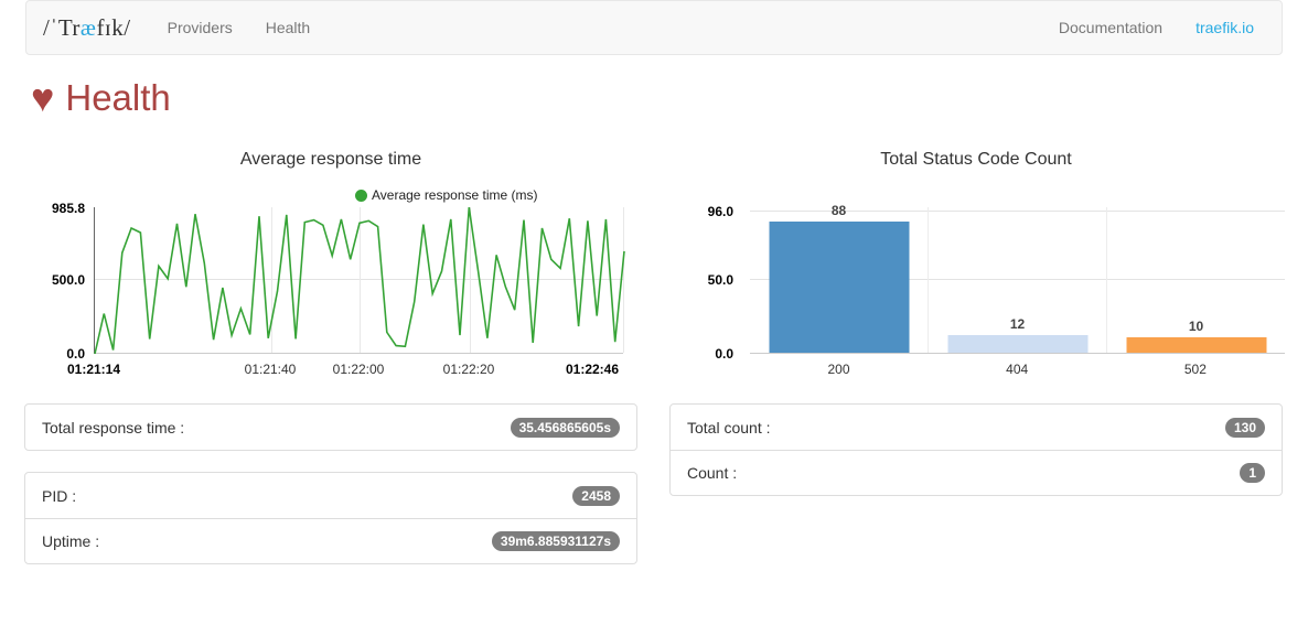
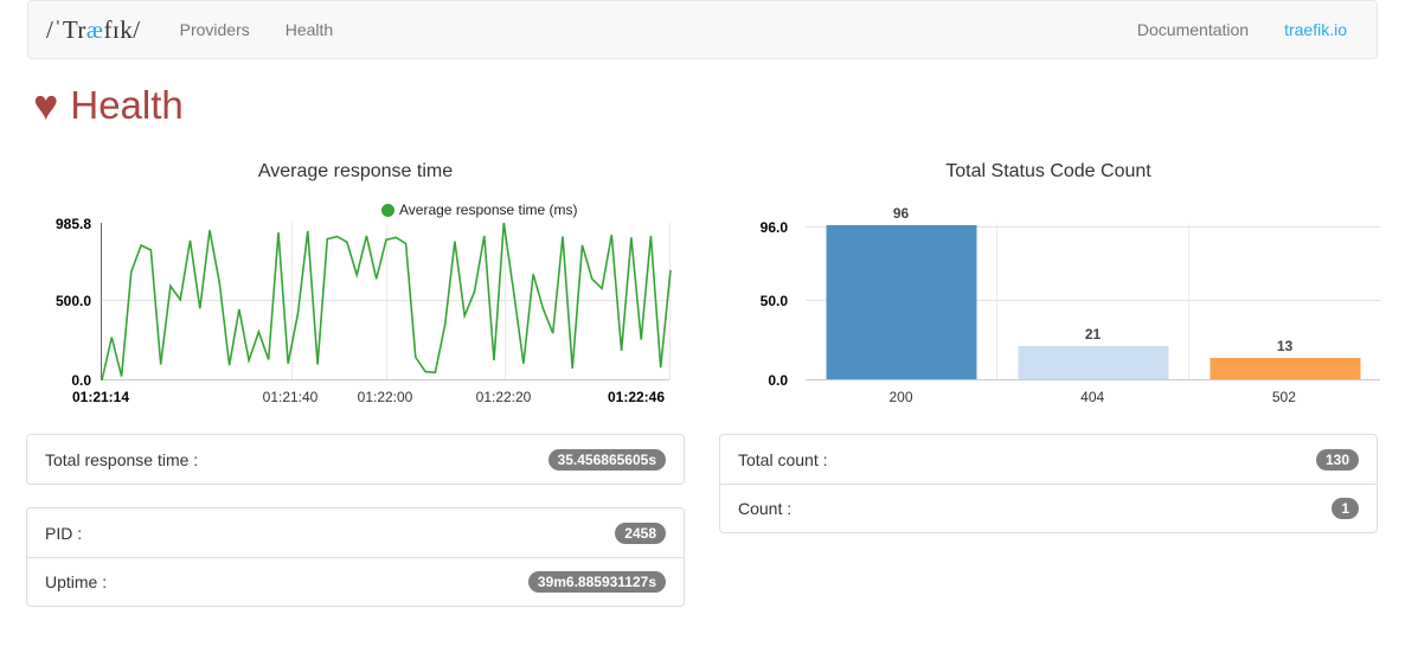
Total Status Code Count/200: 88 -> 96
Total Status Code Count/404: 12 -> 21
Total Status Code Count/502: 10 -> 13
